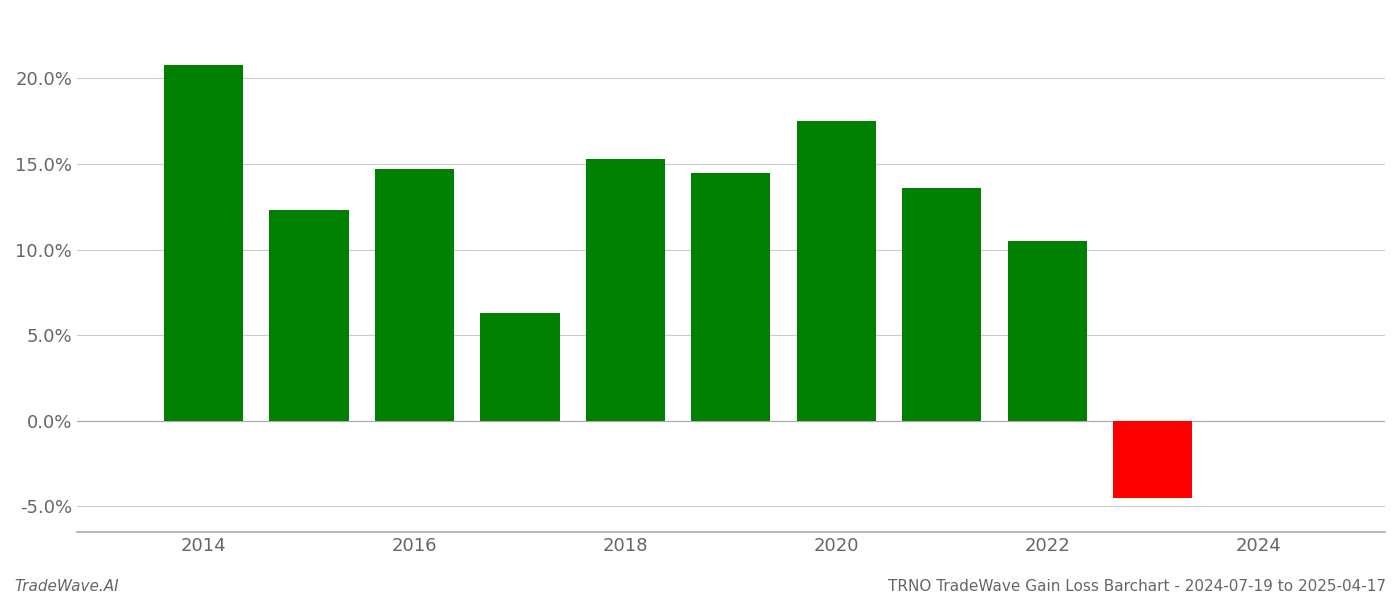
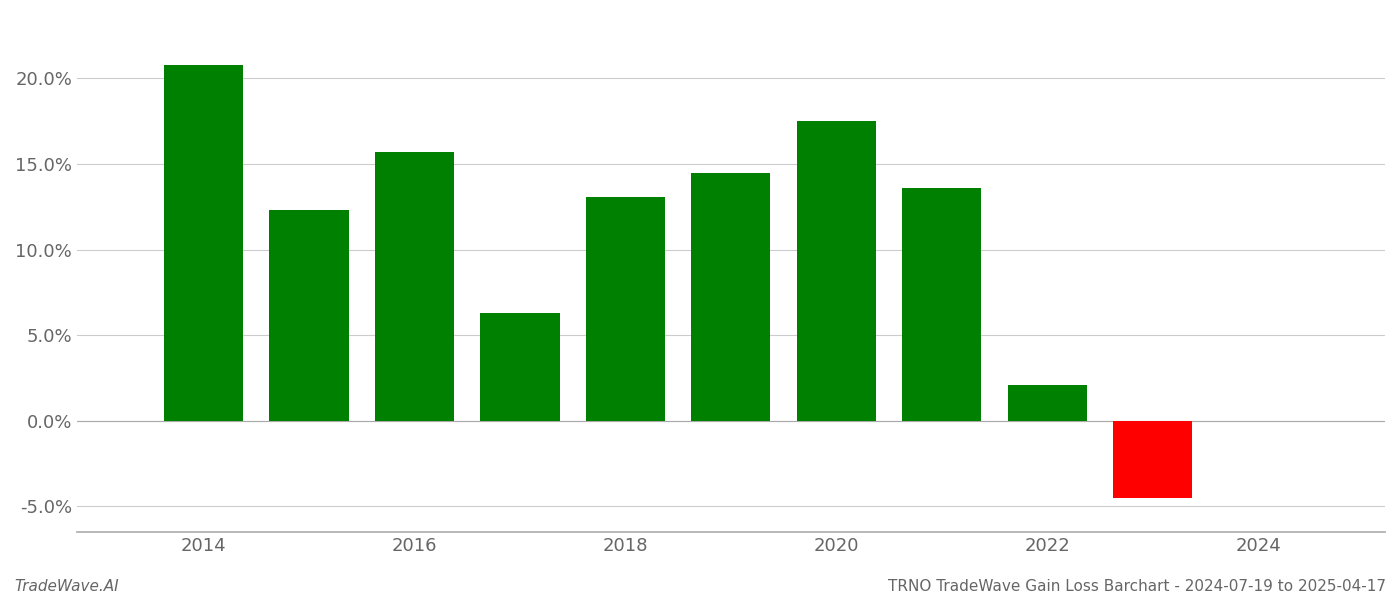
2016: 14.7% -> 15.7%
2018: 15.3% -> 13.1%
2022: 10.5% -> 2.1%
